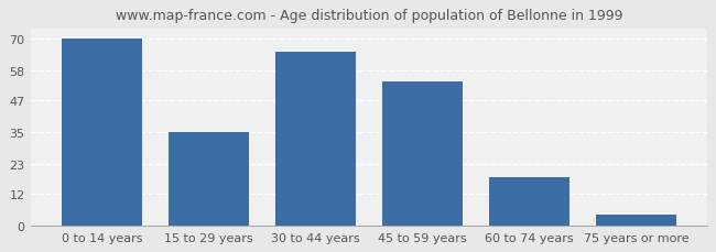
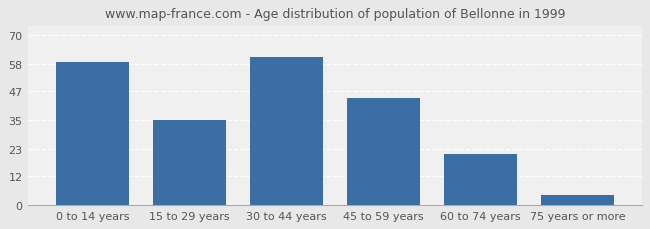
0 to 14 years: 70 -> 59
30 to 44 years: 65 -> 61
45 to 59 years: 54 -> 44
60 to 74 years: 18 -> 21
